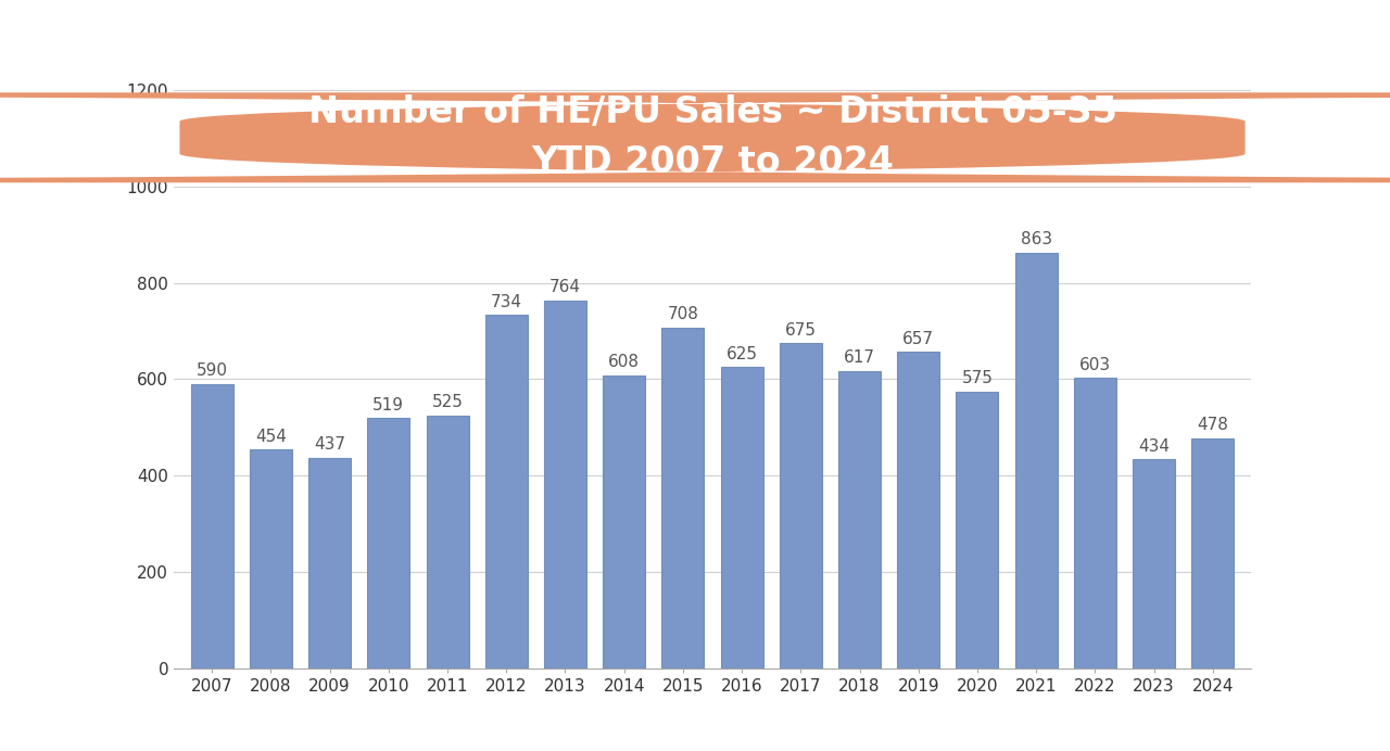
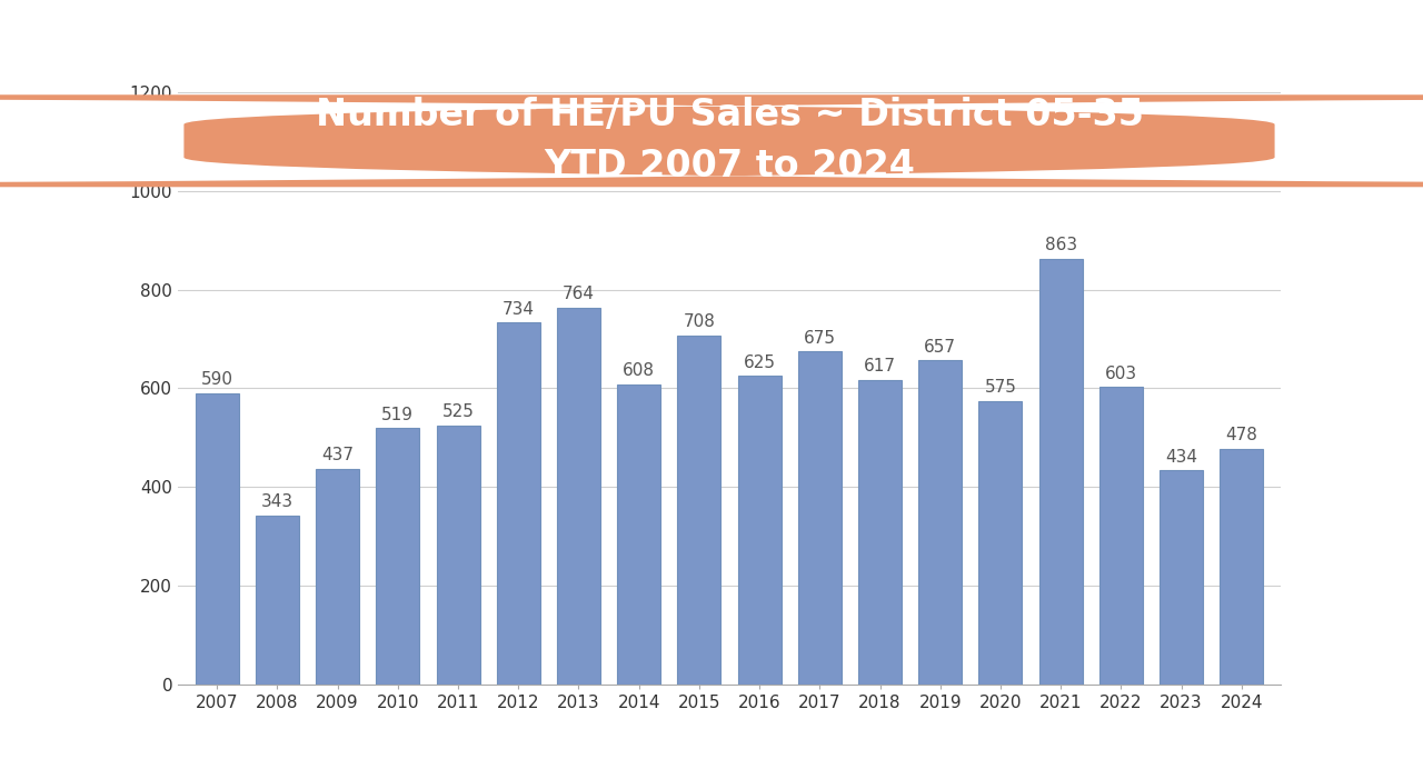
2008: 454 -> 343
